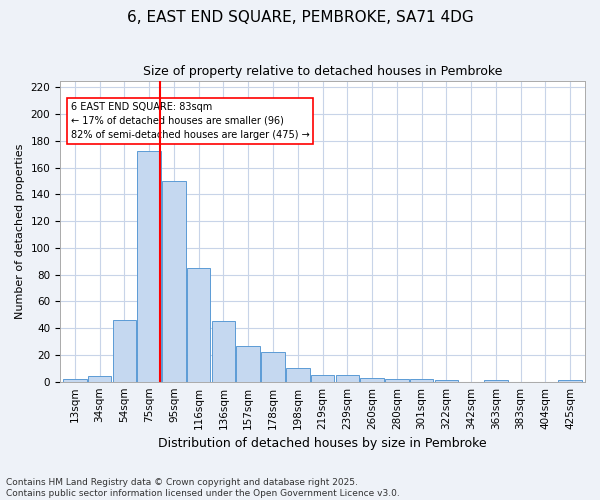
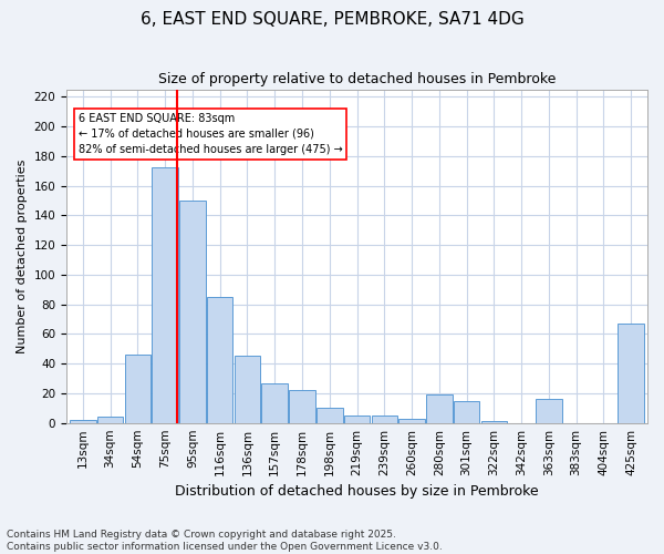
280sqm: 2 -> 19
301sqm: 2 -> 15
363sqm: 1 -> 16
425sqm: 1 -> 67
